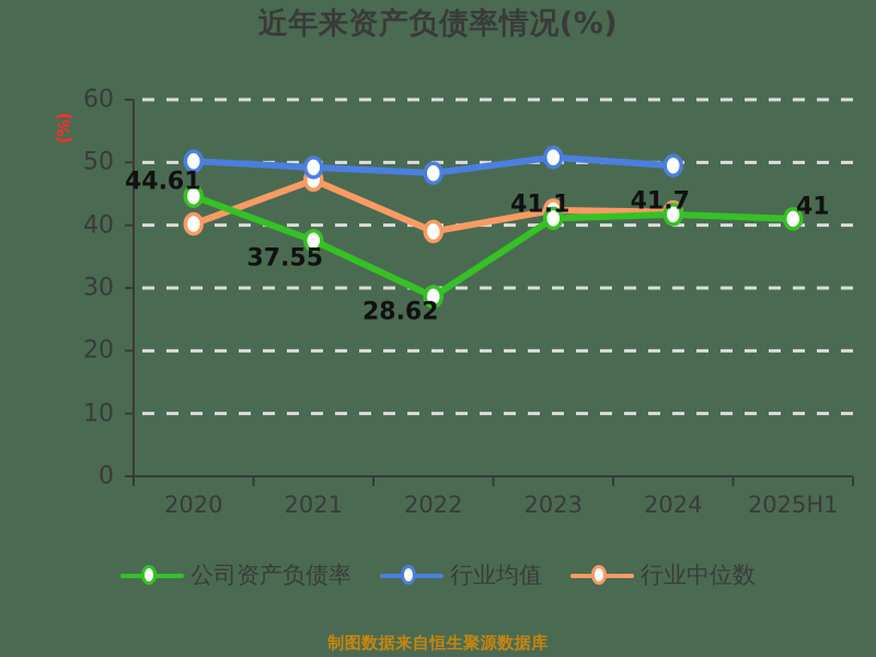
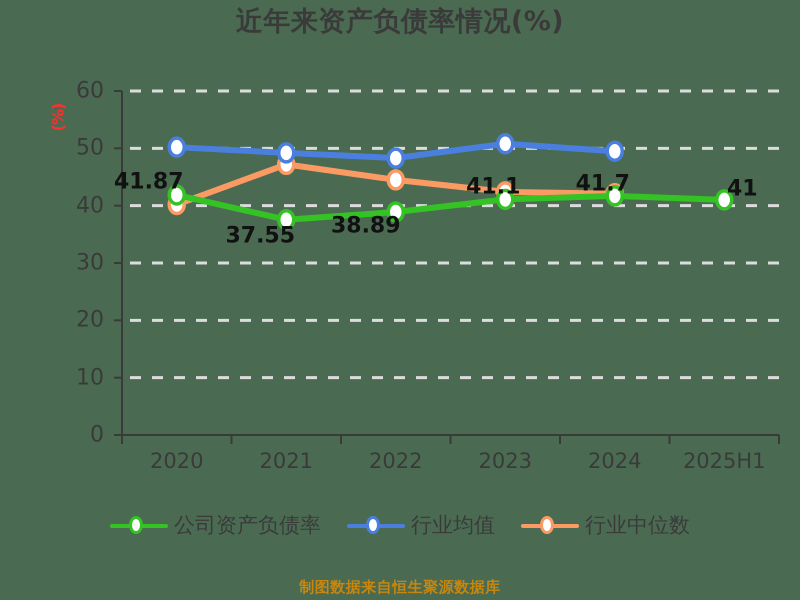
公司资产负债率/2020: 44.61 -> 41.87
公司资产负债率/2022: 28.62 -> 38.89
行业中位数/2022: 39 -> 44
